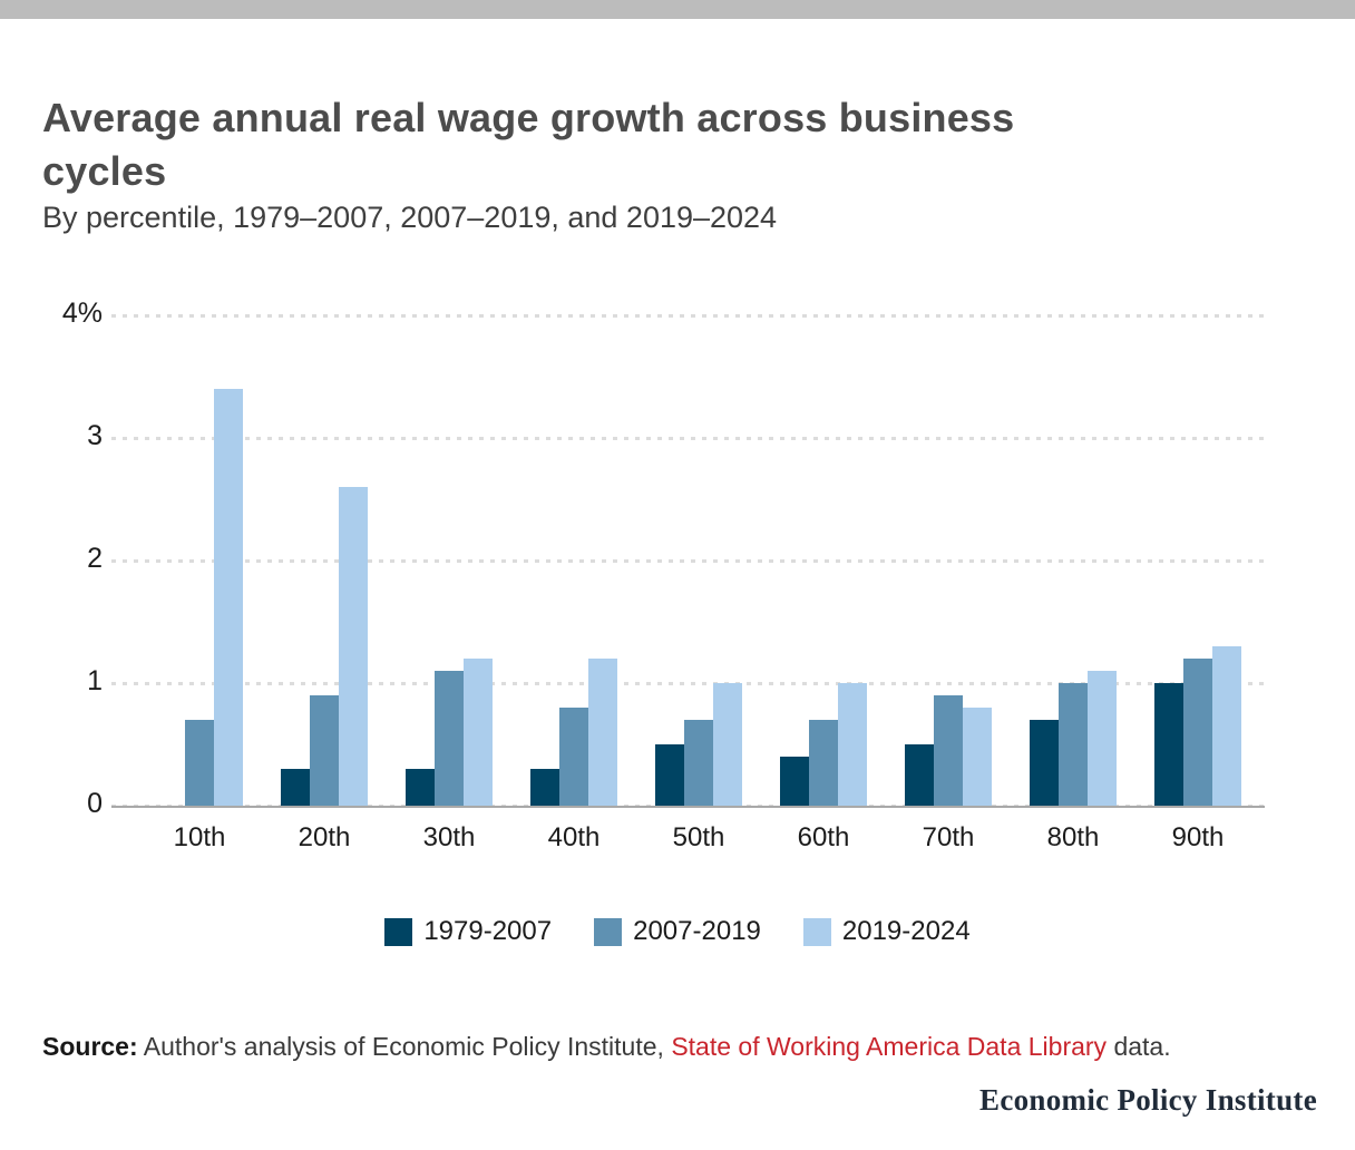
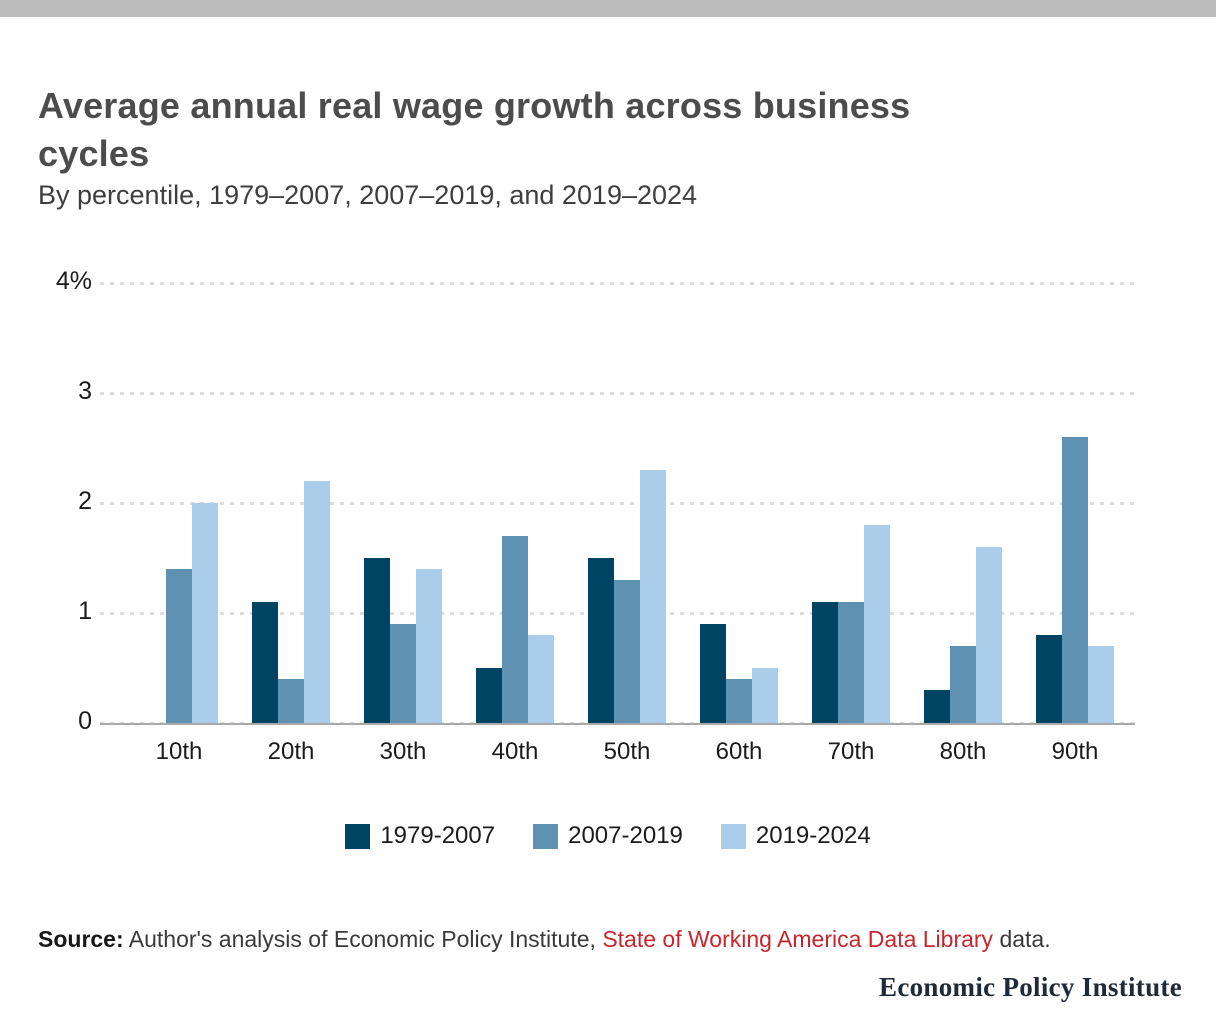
2007-2019/10th: 0.7% -> 1.4%
2019-2024/10th: 3.4% -> 2.0%
1979-2007/20th: 0.3% -> 1.1%
2007-2019/20th: 0.9% -> 0.4%
2019-2024/20th: 2.6% -> 2.2%
1979-2007/30th: 0.3% -> 1.5%
2007-2019/30th: 1.1% -> 0.9%
2019-2024/30th: 1.2% -> 1.4%
1979-2007/40th: 0.3% -> 0.5%
2007-2019/40th: 0.8% -> 1.7%
2019-2024/40th: 1.2% -> 0.8%
1979-2007/50th: 0.5% -> 1.5%
2007-2019/50th: 0.7% -> 1.3%
2019-2024/50th: 1.0% -> 2.3%
1979-2007/60th: 0.4% -> 0.9%
2007-2019/60th: 0.7% -> 0.4%
2019-2024/60th: 1.0% -> 0.5%
1979-2007/70th: 0.5% -> 1.1%
2007-2019/70th: 0.9% -> 1.1%
2019-2024/70th: 0.8% -> 1.8%
1979-2007/80th: 0.7% -> 0.3%
2007-2019/80th: 1.0% -> 0.7%
2019-2024/80th: 1.1% -> 1.6%
1979-2007/90th: 1.0% -> 0.8%
2007-2019/90th: 1.2% -> 2.6%
2019-2024/90th: 1.3% -> 0.7%
